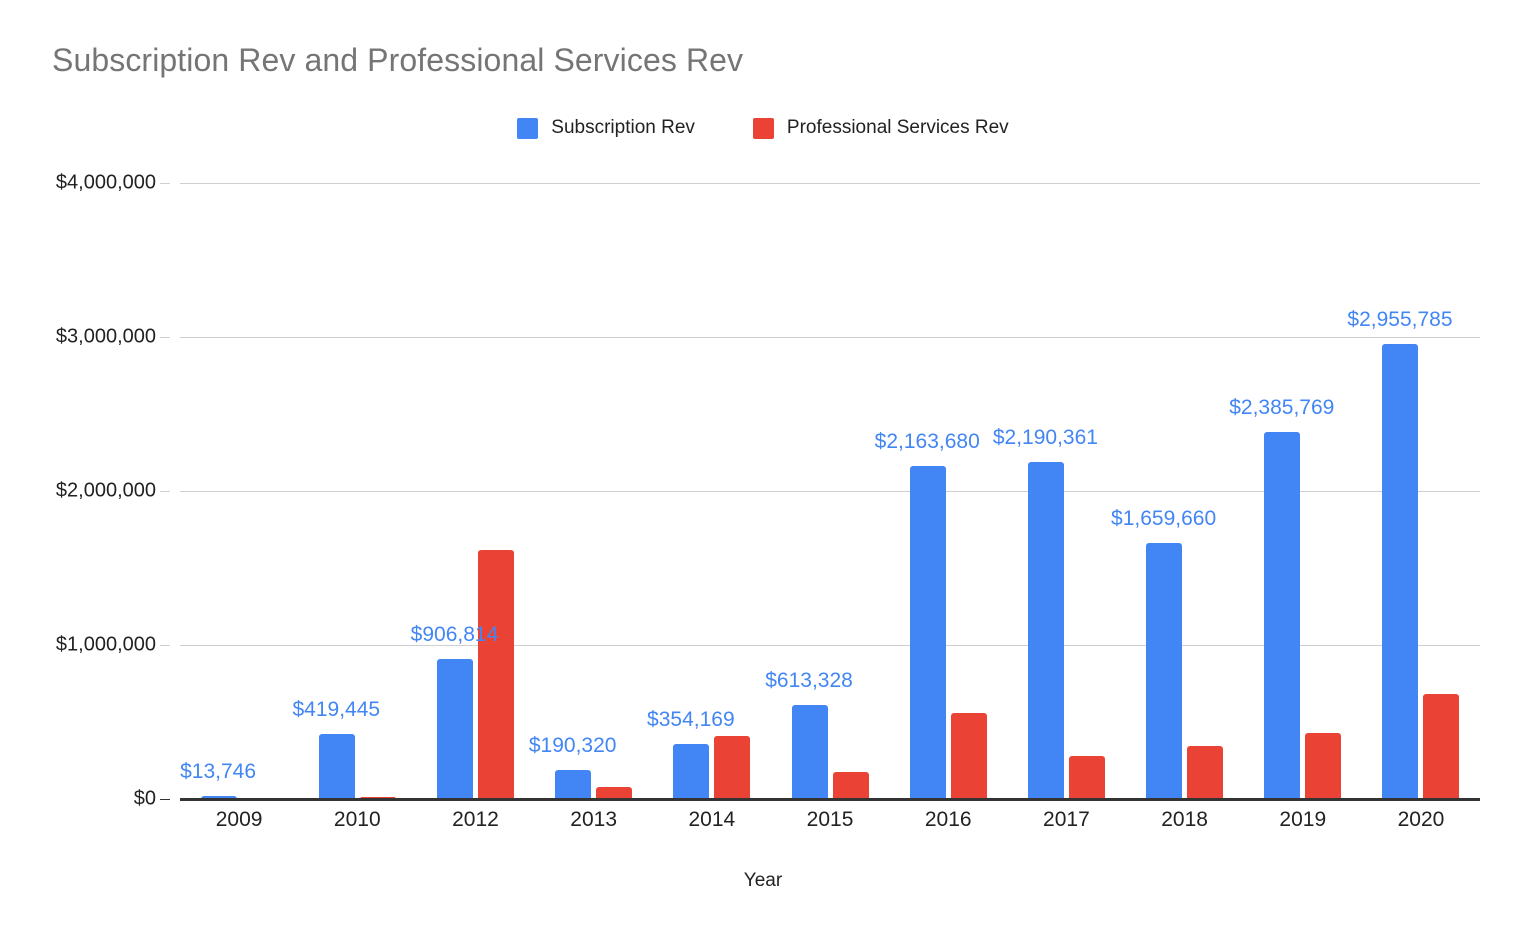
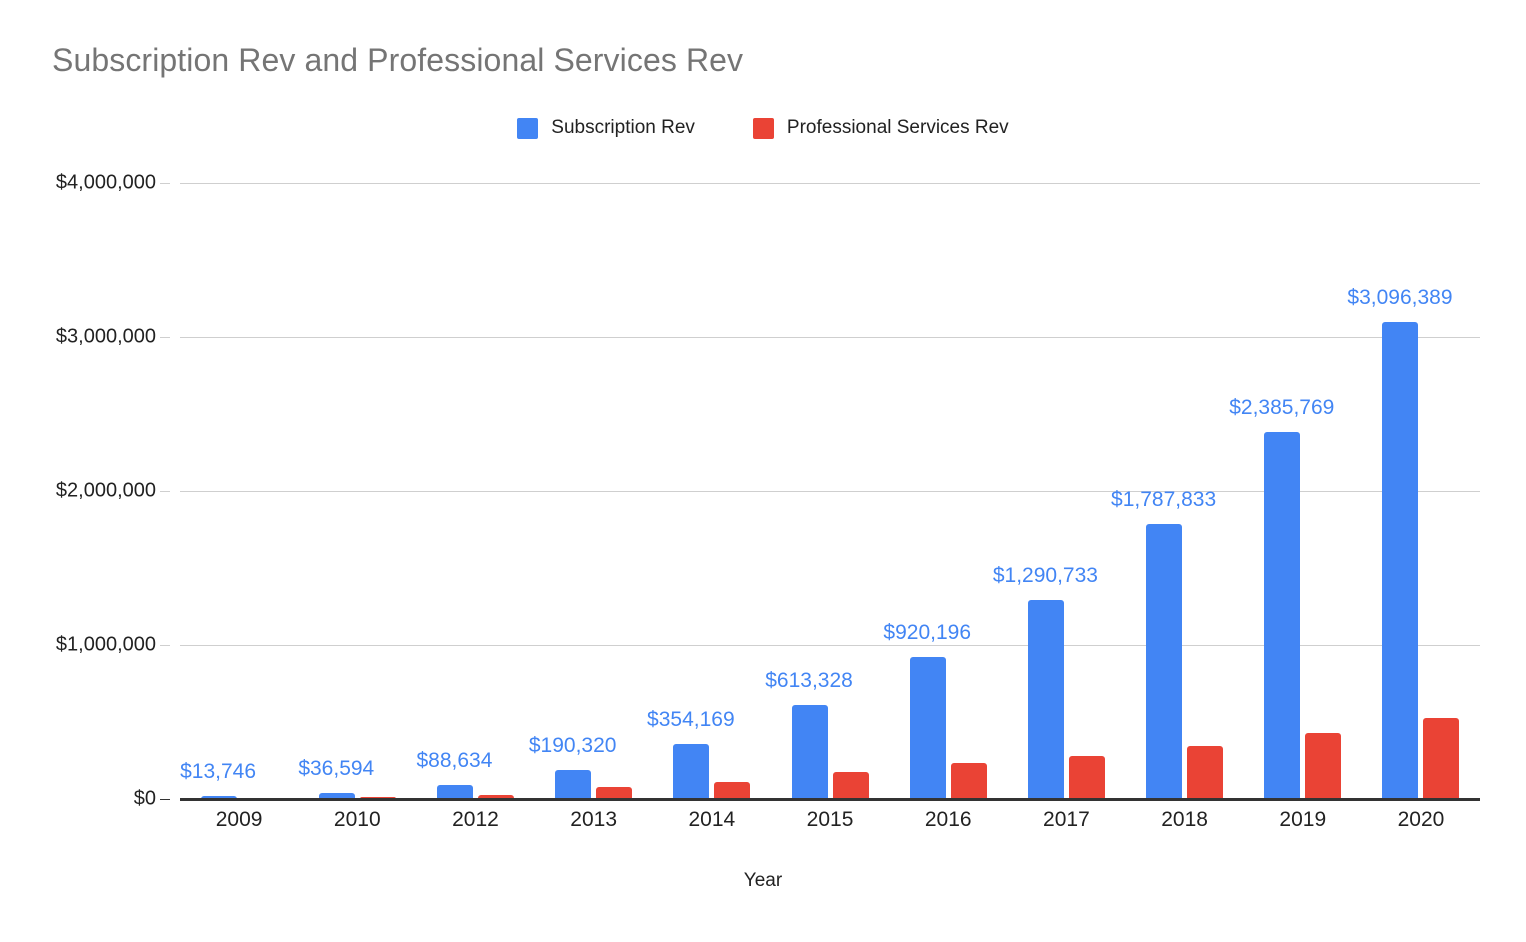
Subscription Rev/2010: $419,445 -> $36,594
Subscription Rev/2012: $906,814 -> $88,634
Professional Services Rev/2012: $1620000 -> $30000
Professional Services Rev/2014: $410000 -> $110000
Subscription Rev/2016: $2,163,680 -> $920,196
Professional Services Rev/2016: $560000 -> $230000
Subscription Rev/2017: $2,190,361 -> $1,290,733
Subscription Rev/2018: $1,659,660 -> $1,787,833
Subscription Rev/2020: $2,955,785 -> $3,096,389
Professional Services Rev/2020: $680000 -> $530000
